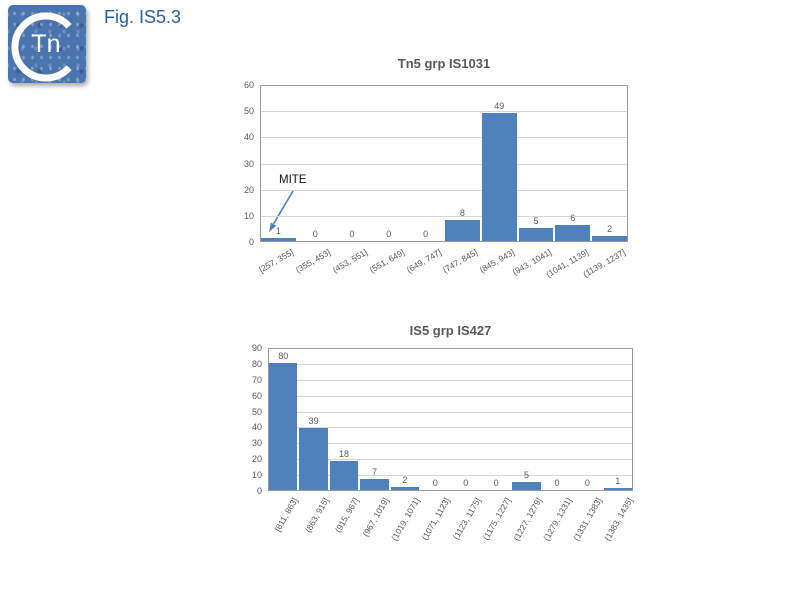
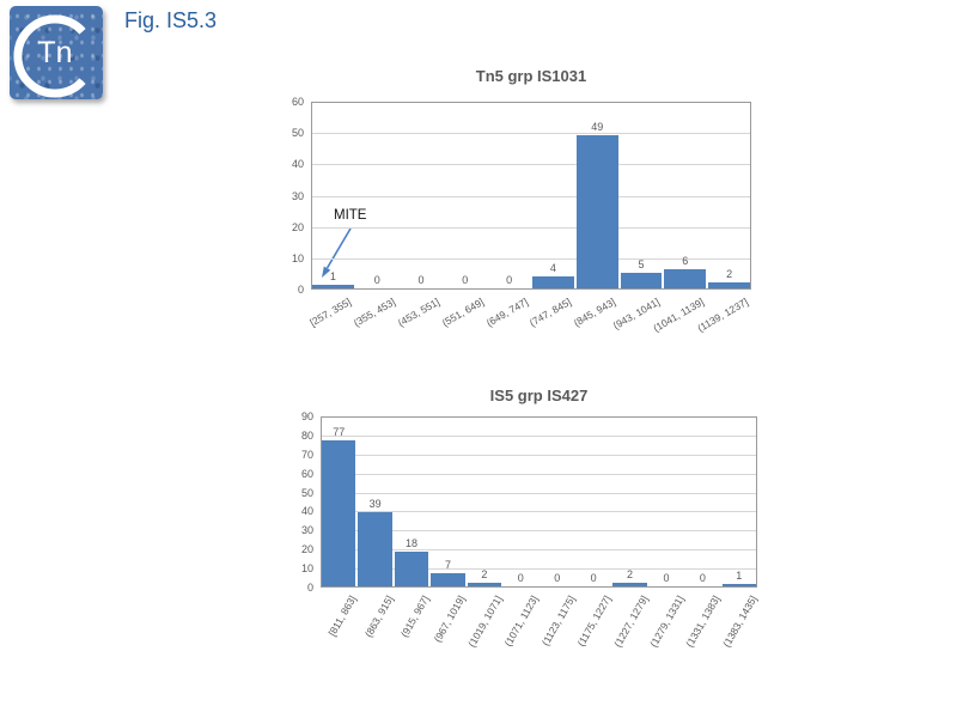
Tn5 grp IS1031/(747, 845]: 8 -> 4
IS5 grp IS427/[811, 863]: 80 -> 77
IS5 grp IS427/(1227, 1279]: 5 -> 2
